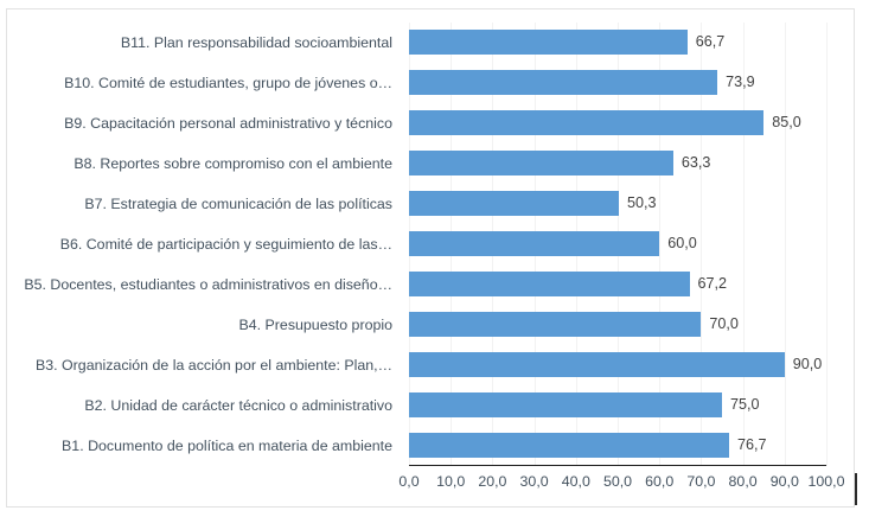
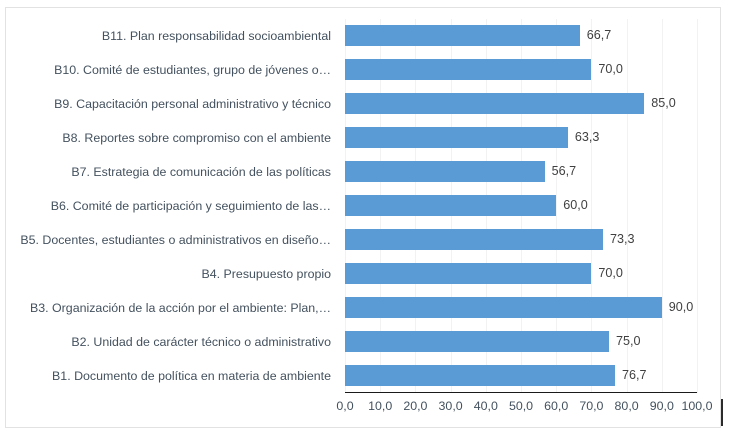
B10. Comité de estudiantes, grupo de jóvenes o…: 73,9 -> 70,0
B7. Estrategia de comunicación de las políticas: 50,3 -> 56,7
B5. Docentes, estudiantes o administrativos en diseño…: 67,2 -> 73,3
